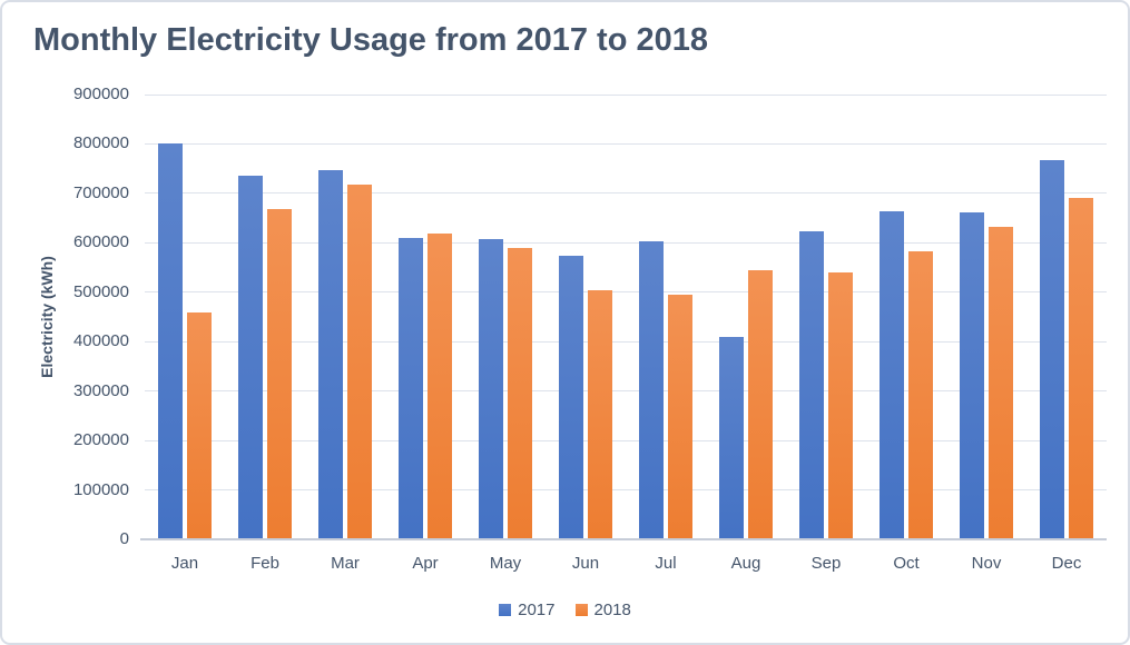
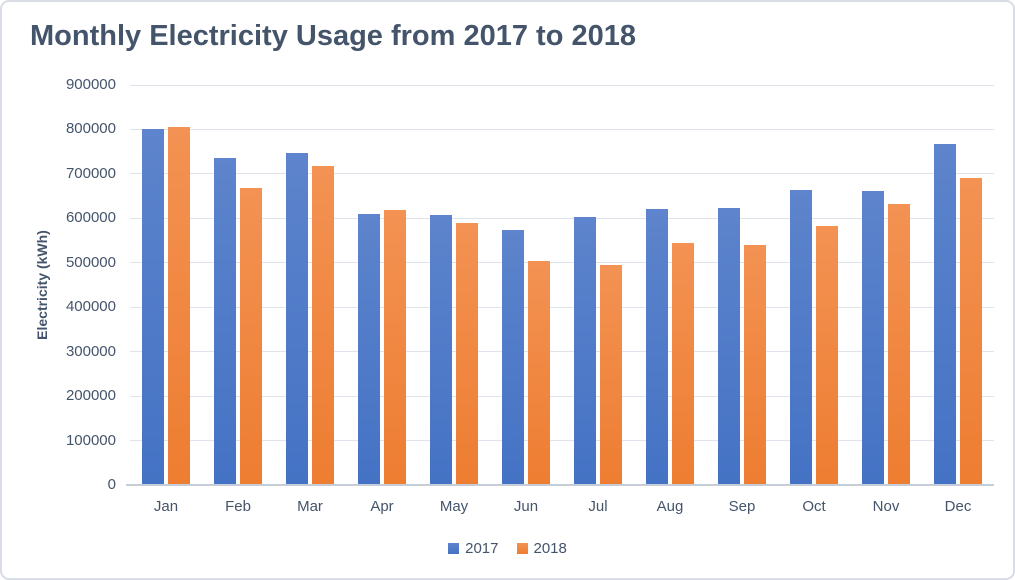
2018/Jan: 460000 -> 810000
2017/Aug: 410000 -> 620000
